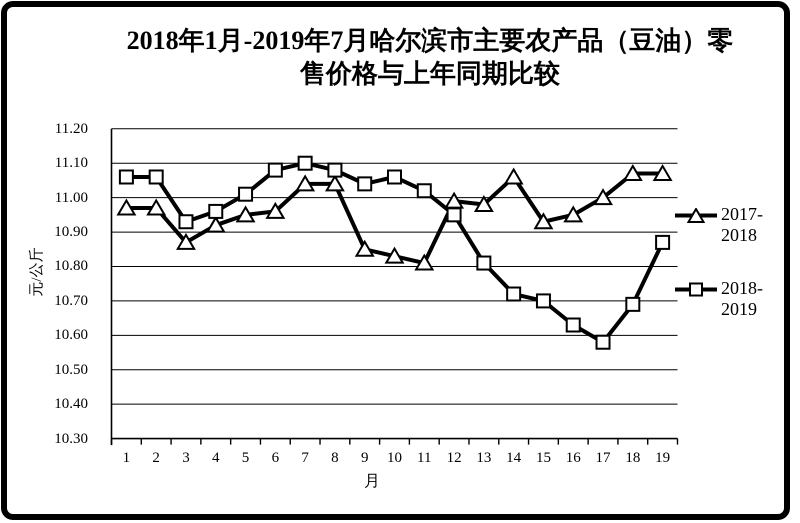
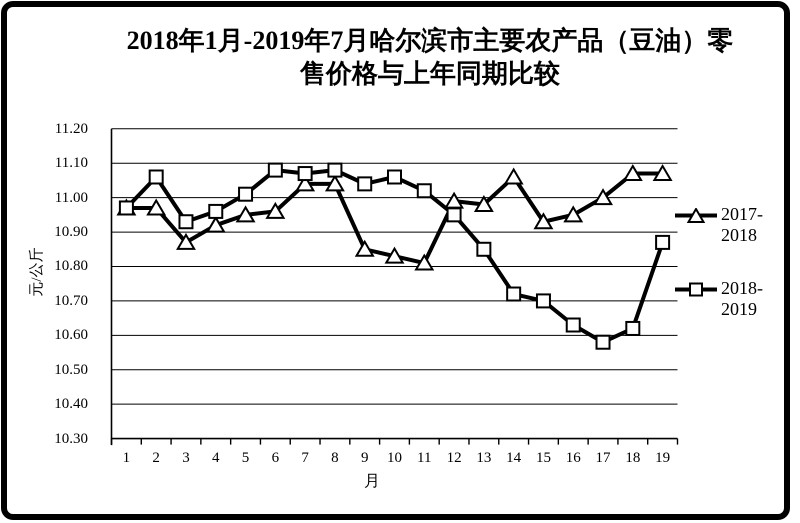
2018-2019/1: 11.06 -> 10.97
2018-2019/7: 11.10 -> 11.07
2018-2019/13: 10.81 -> 10.85
2018-2019/18: 10.69 -> 10.62
